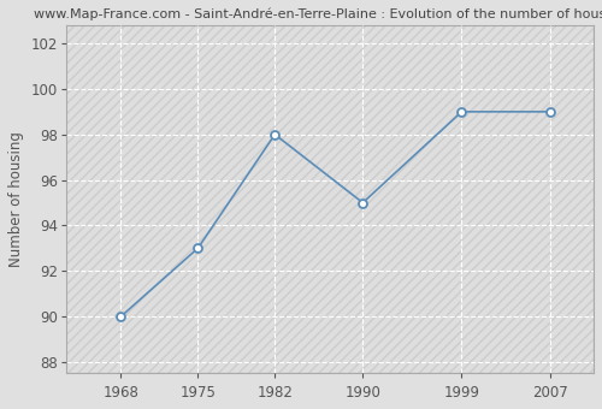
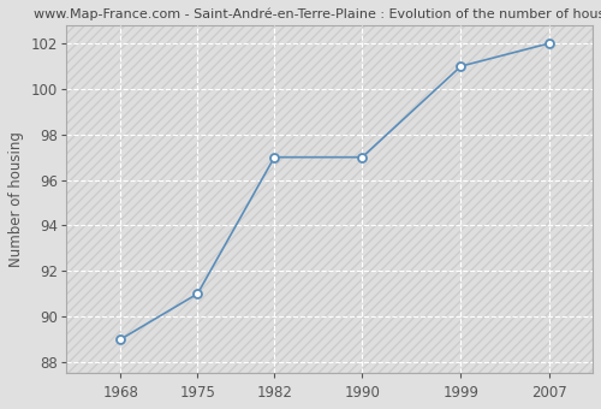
1968: 90 -> 89
1975: 93 -> 91
1982: 98 -> 97
1990: 95 -> 97
1999: 99 -> 101
2007: 99 -> 102
